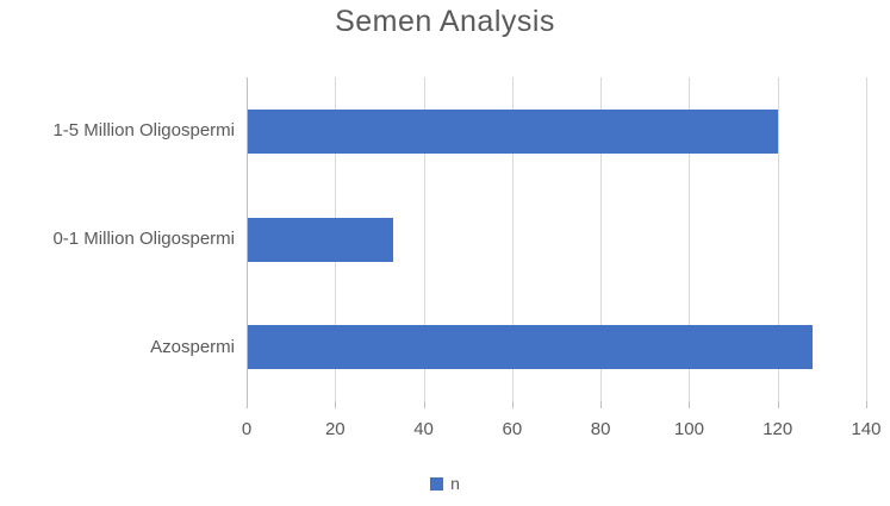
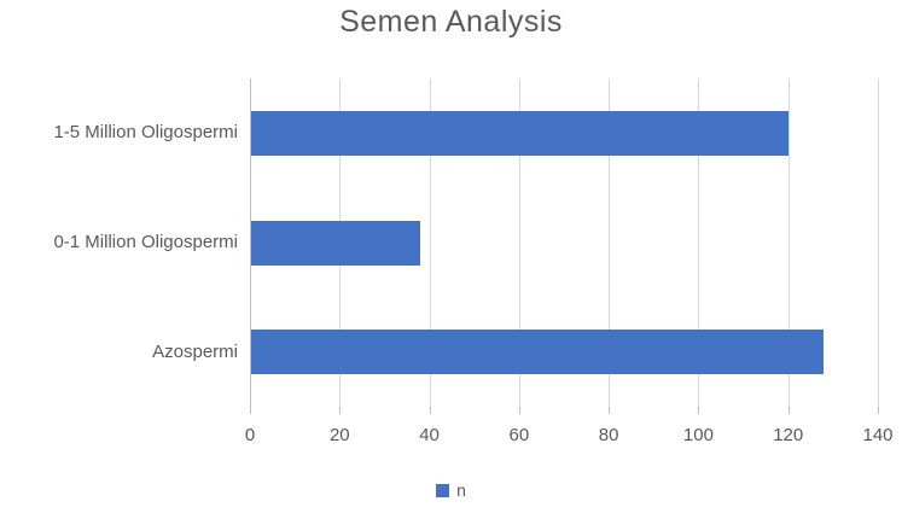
0-1 Million Oligospermi: 33 -> 38
